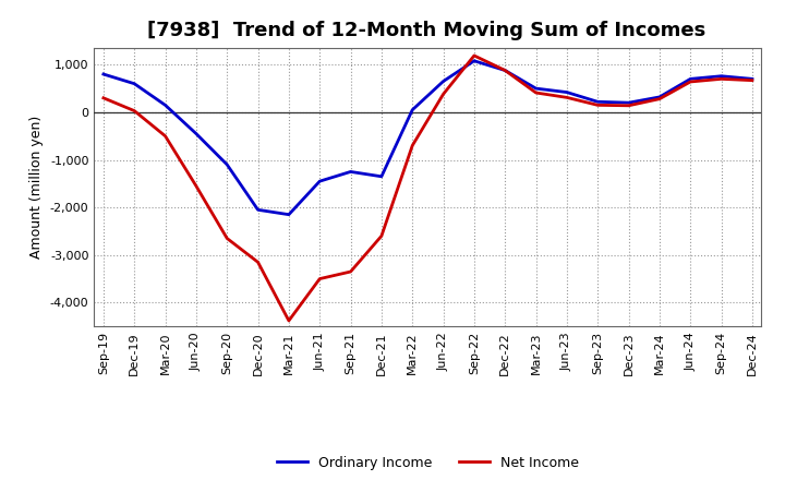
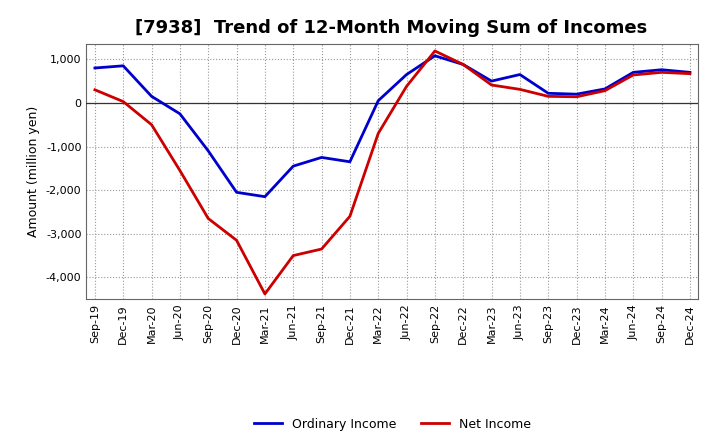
Ordinary Income/Dec-19: 600 -> 850
Ordinary Income/Jun-20: -450 -> -250
Ordinary Income/Jun-23: 420 -> 650
